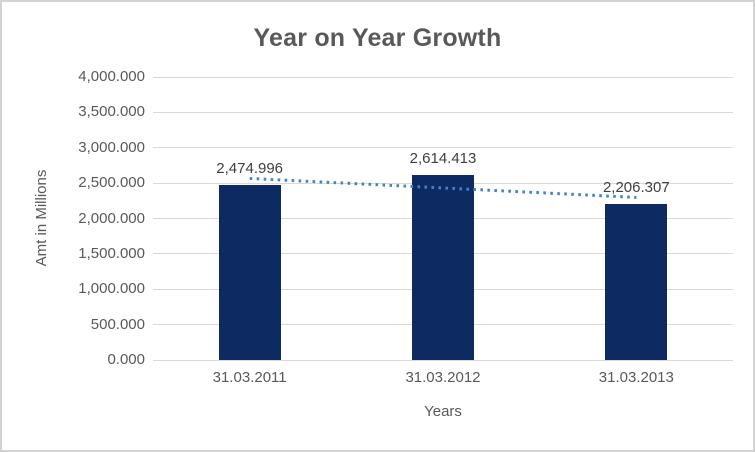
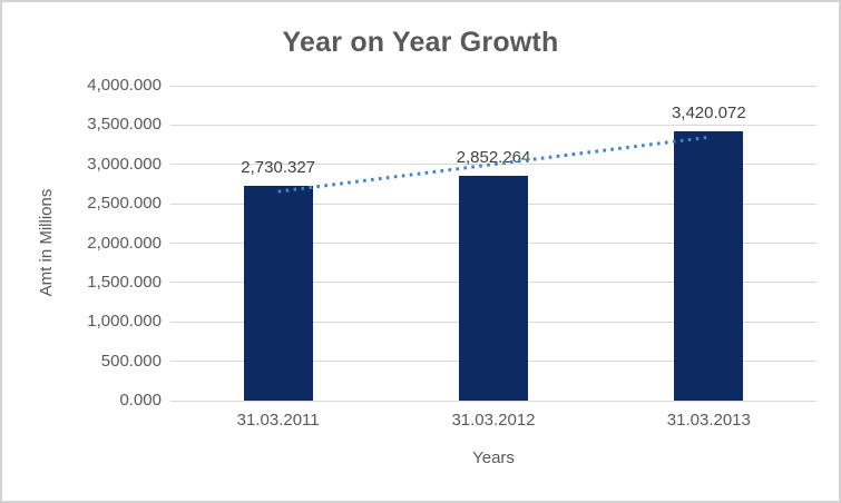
31.03.2011: 2,474.996 -> 2,730.327
31.03.2012: 2,614.413 -> 2,852.264
31.03.2013: 2,206.307 -> 3,420.072
